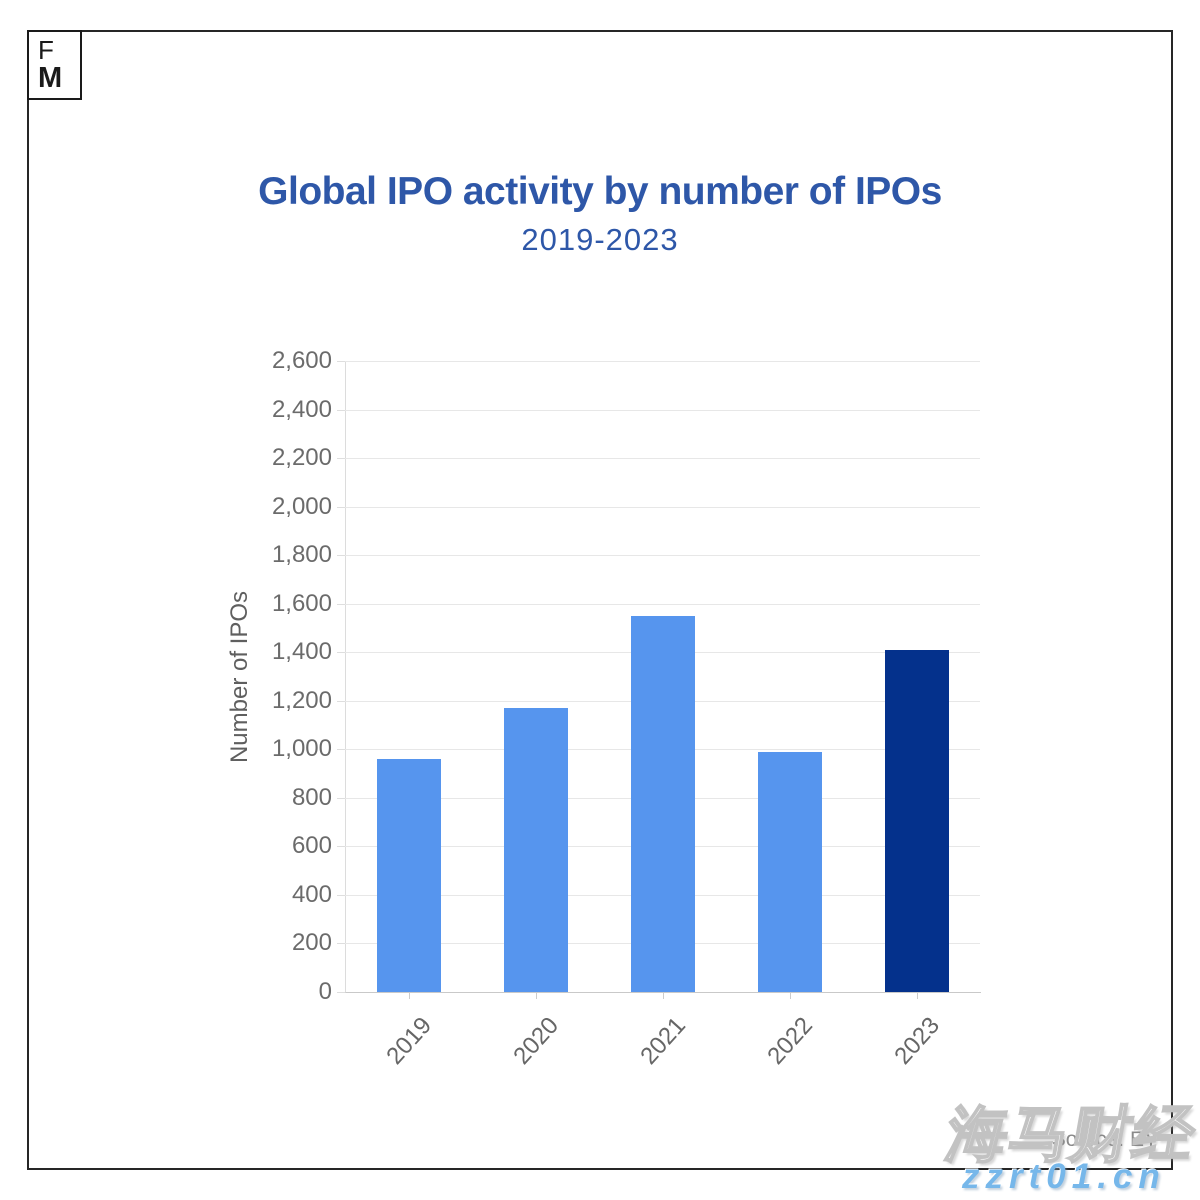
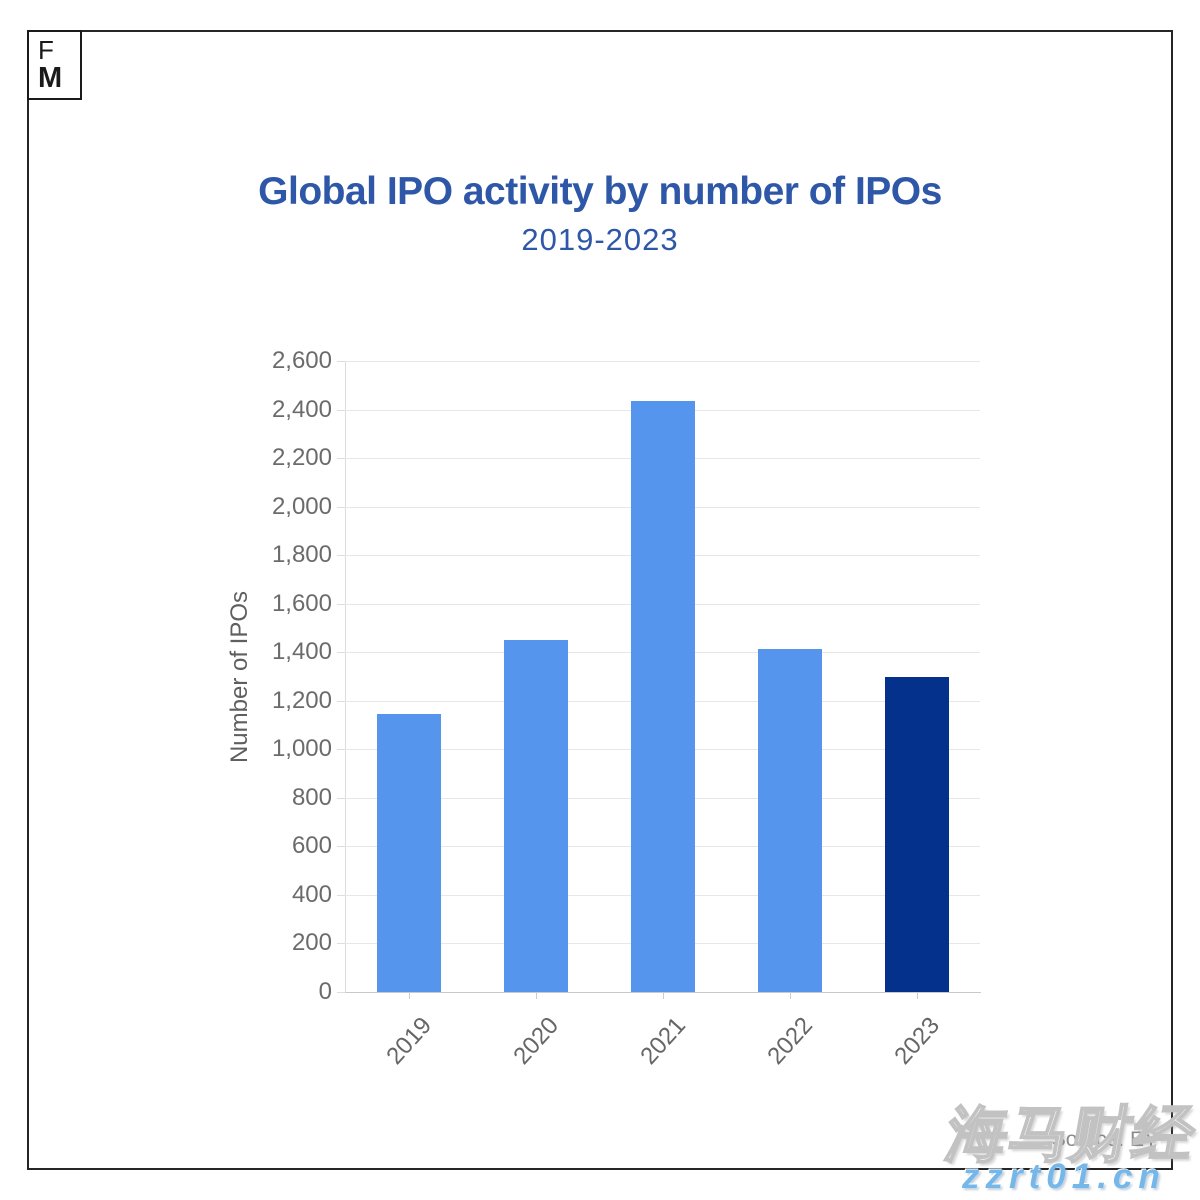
2019: 960 -> 1150
2020: 1170 -> 1450
2021: 1550 -> 2440
2022: 990 -> 1420
2023: 1410 -> 1300
